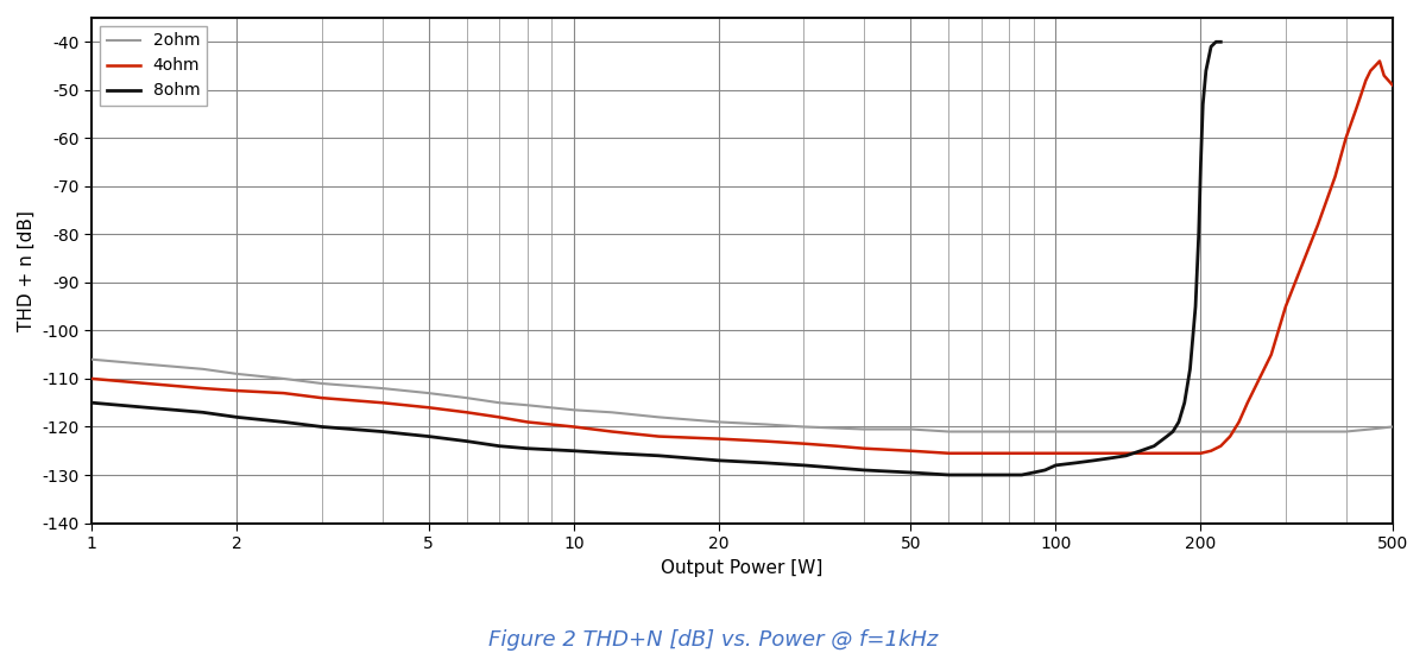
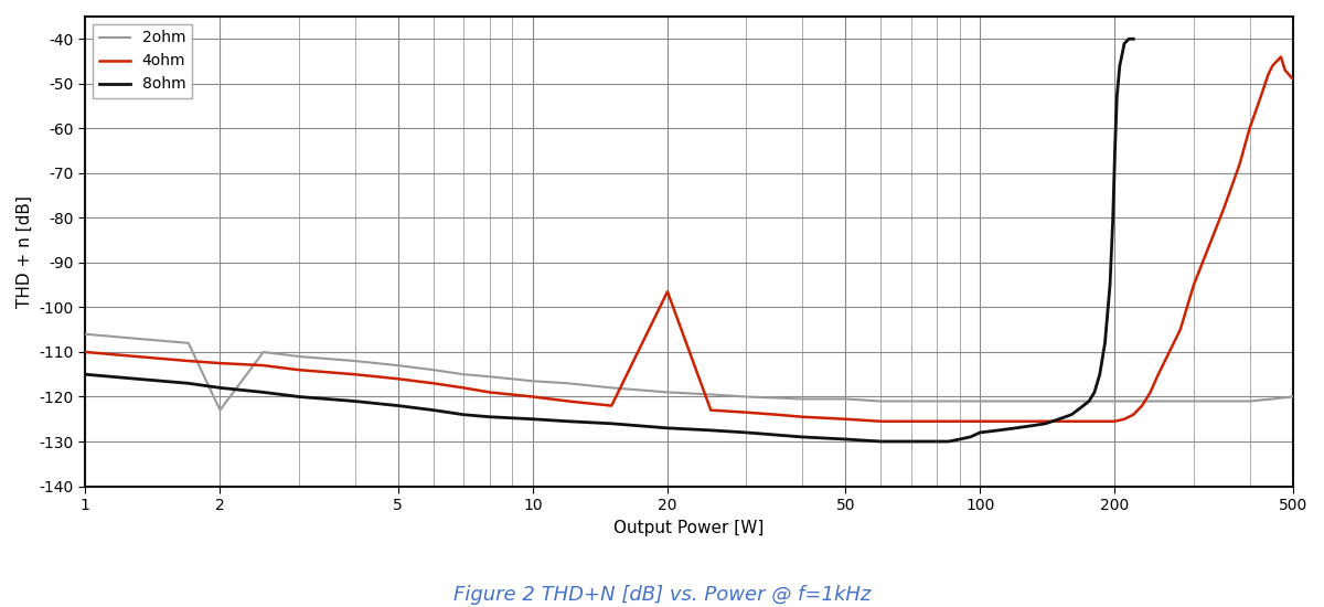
2ohm/2: -109.0 -> -123.0
4ohm/20: -122.5 -> -96.5
